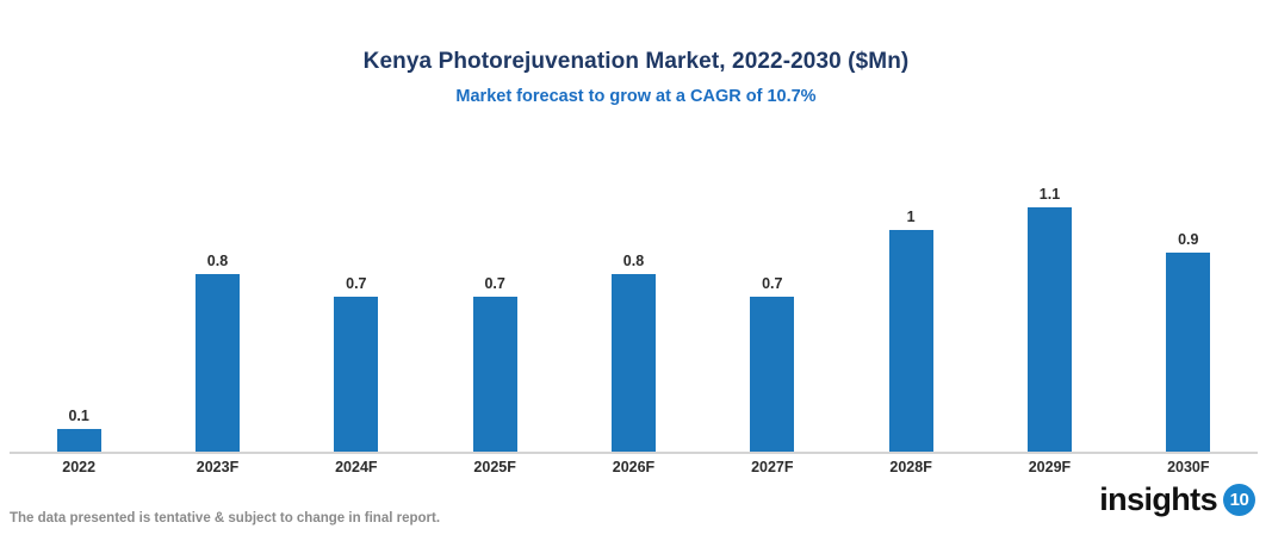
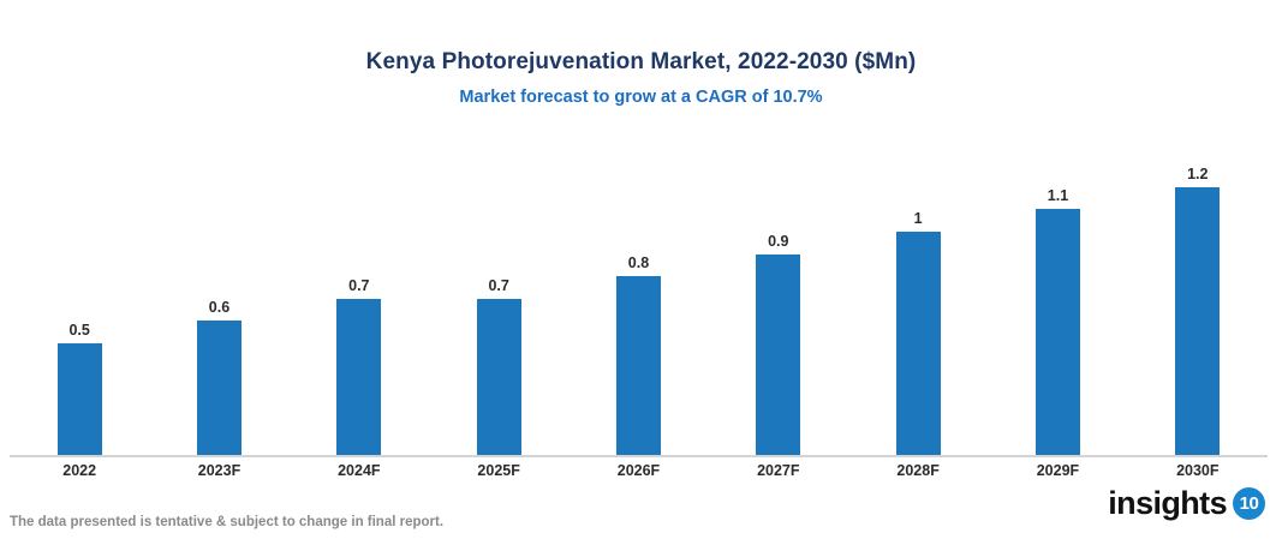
2022: 0.1 -> 0.5
2023F: 0.8 -> 0.6
2027F: 0.7 -> 0.9
2030F: 0.9 -> 1.2
